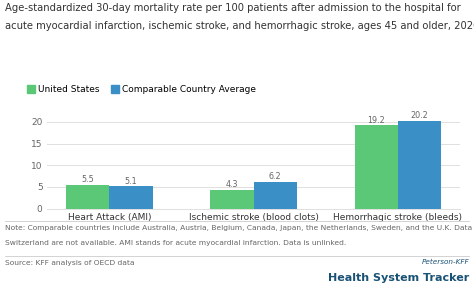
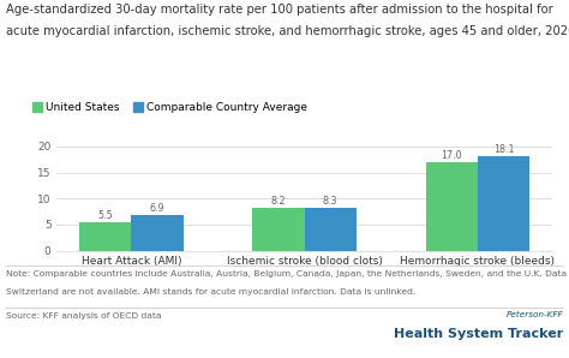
Comparable Country Average/Heart Attack (AMI): 5.1 -> 6.9
United States/Ischemic stroke (blood clots): 4.3 -> 8.2
Comparable Country Average/Ischemic stroke (blood clots): 6.2 -> 8.3
United States/Hemorrhagic stroke (bleeds): 19.2 -> 17.0
Comparable Country Average/Hemorrhagic stroke (bleeds): 20.2 -> 18.1
